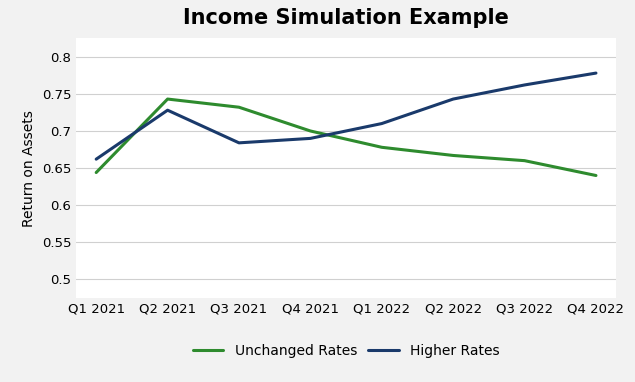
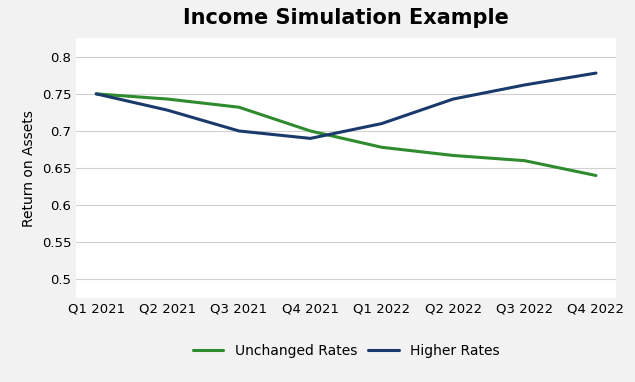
Unchanged Rates/Q1 2021: 0.644 -> 0.750
Higher Rates/Q1 2021: 0.662 -> 0.750
Higher Rates/Q3 2021: 0.684 -> 0.700
